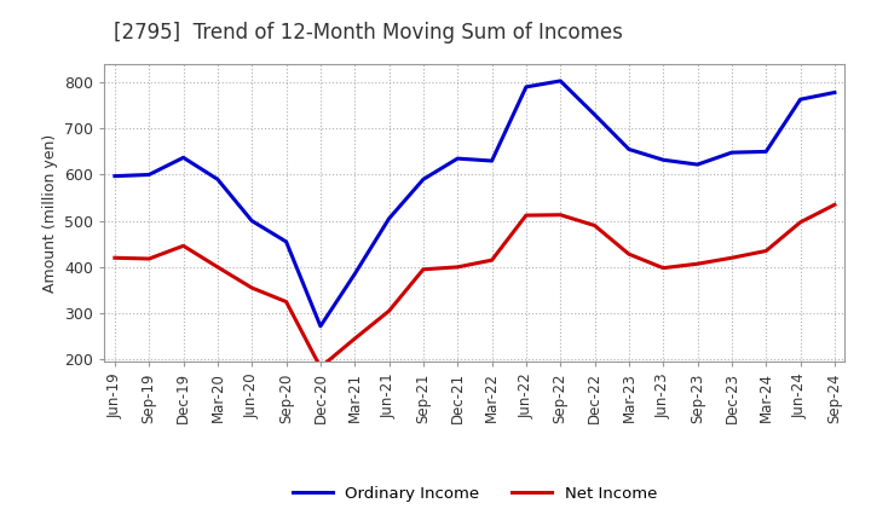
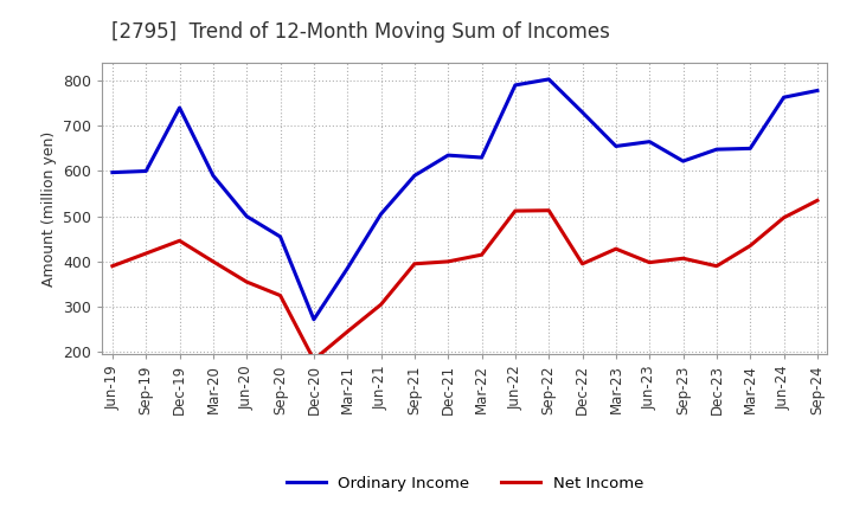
Net Income/Jun-19: 420 -> 390
Ordinary Income/Dec-19: 637 -> 740
Net Income/Dec-22: 490 -> 395
Ordinary Income/Jun-23: 632 -> 665
Net Income/Dec-23: 420 -> 390
